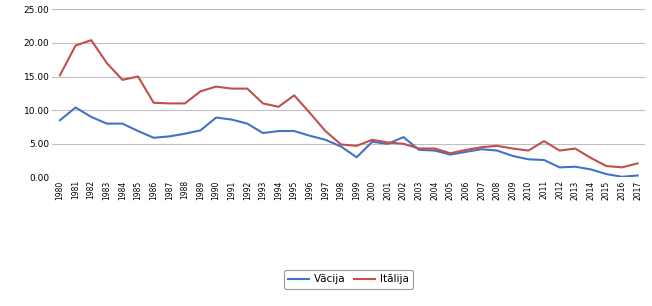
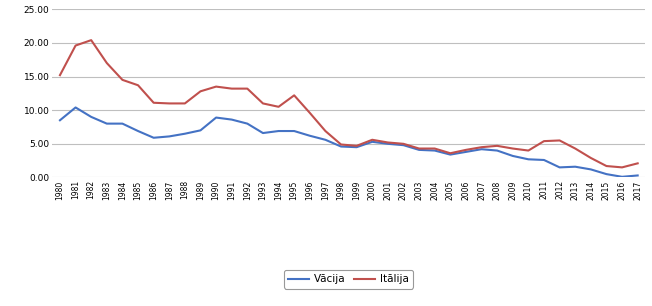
Itālija/1985: 15.0 -> 13.7
Vācija/1999: 3.0 -> 4.5
Vācija/2002: 6.0 -> 4.8
Itālija/2012: 4.0 -> 5.5
